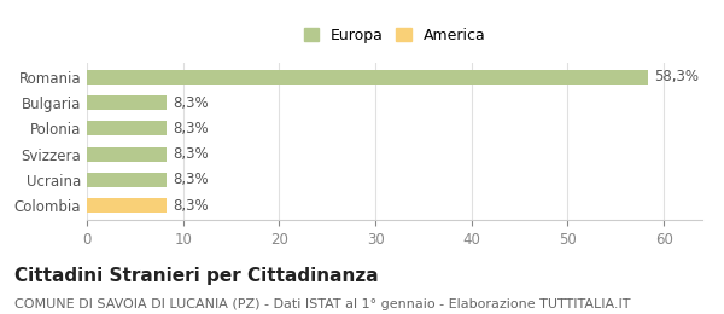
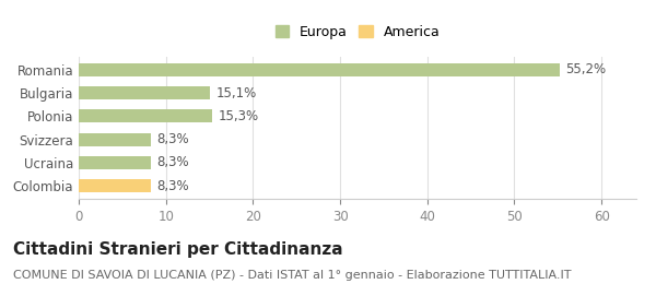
Romania: 58,3% -> 55,2%
Bulgaria: 8,3% -> 15,1%
Polonia: 8,3% -> 15,3%
